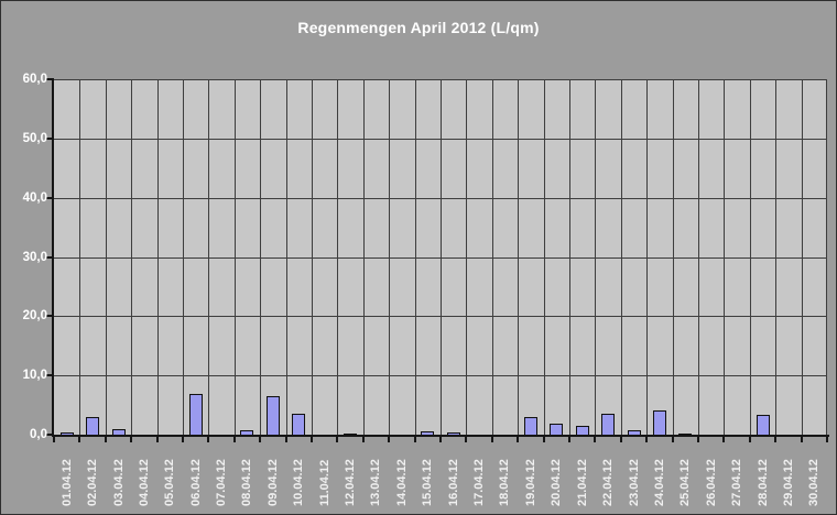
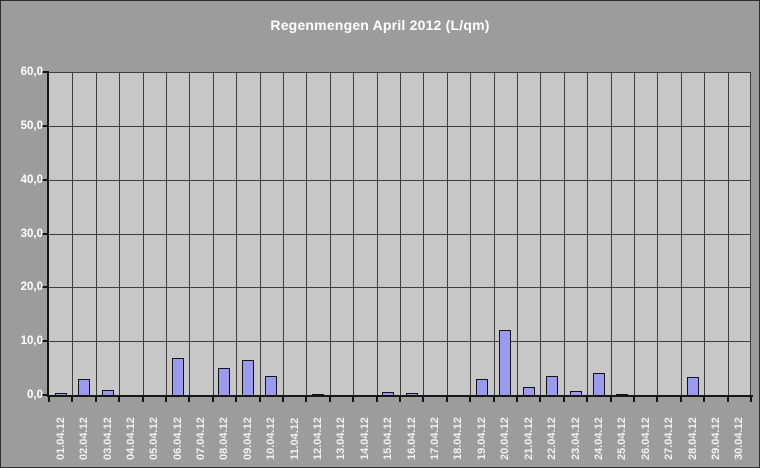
08.04.12: 1 -> 5
20.04.12: 2 -> 12
